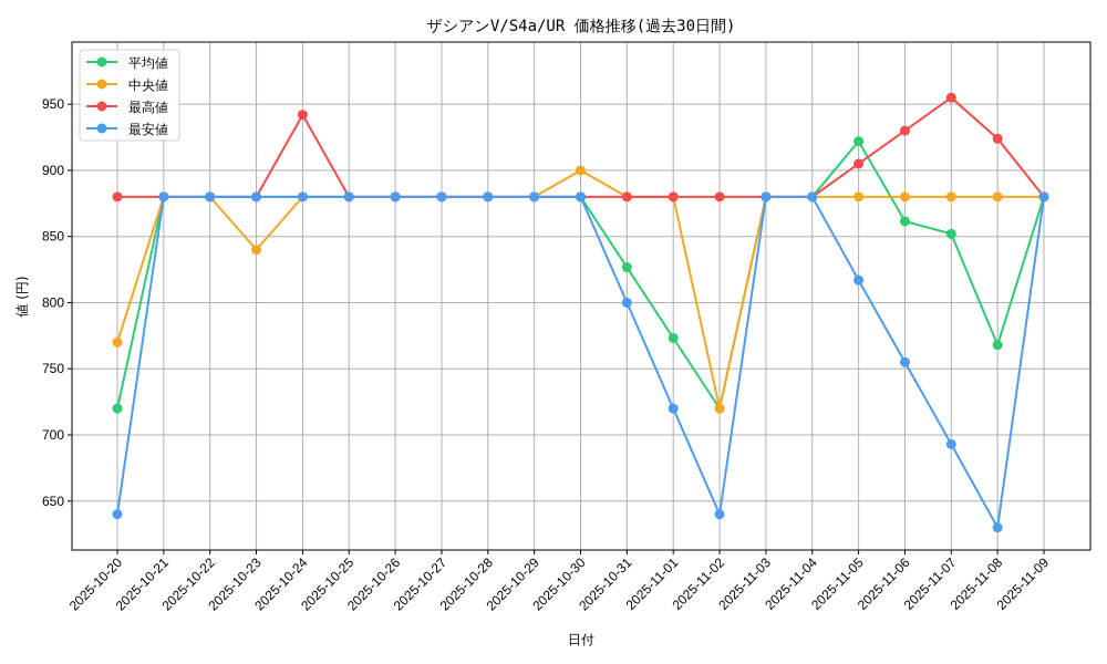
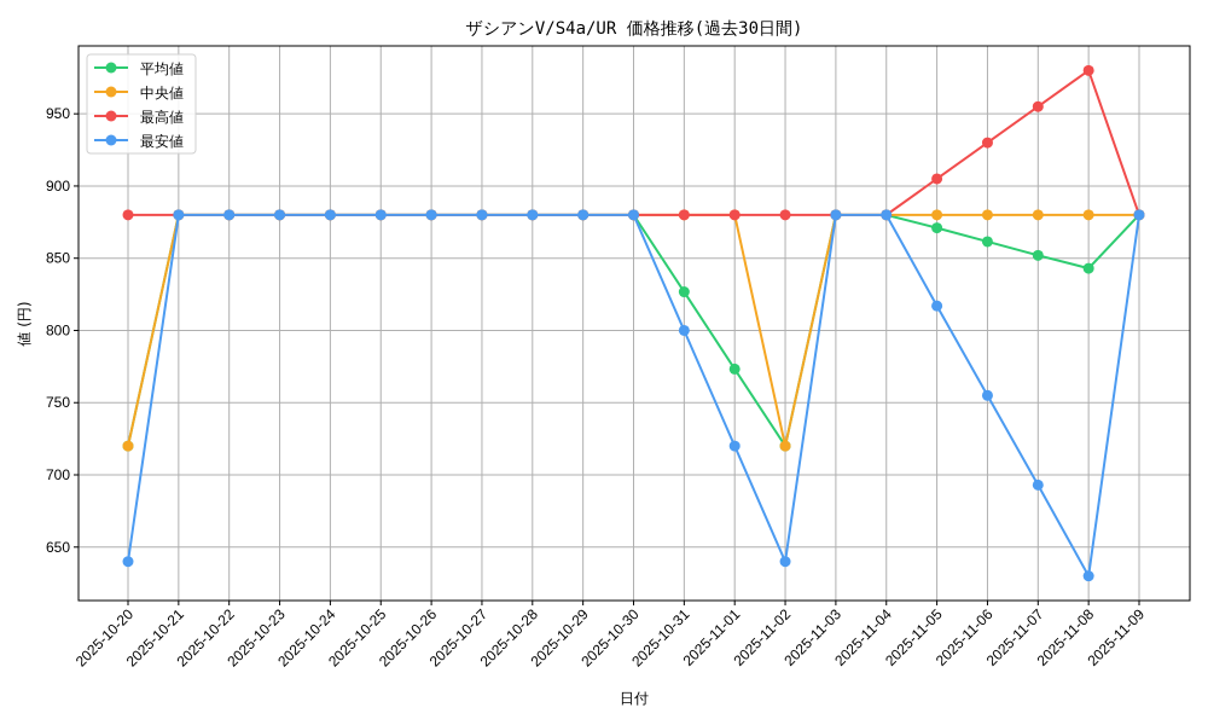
中央値/2025-10-20: 770 -> 720
中央値/2025-10-23: 840 -> 880
最高値/2025-10-24: 942 -> 880
中央値/2025-10-30: 900 -> 880
平均値/2025-11-05: 922 -> 871
平均値/2025-11-08: 768 -> 843
最高値/2025-11-08: 924 -> 980
